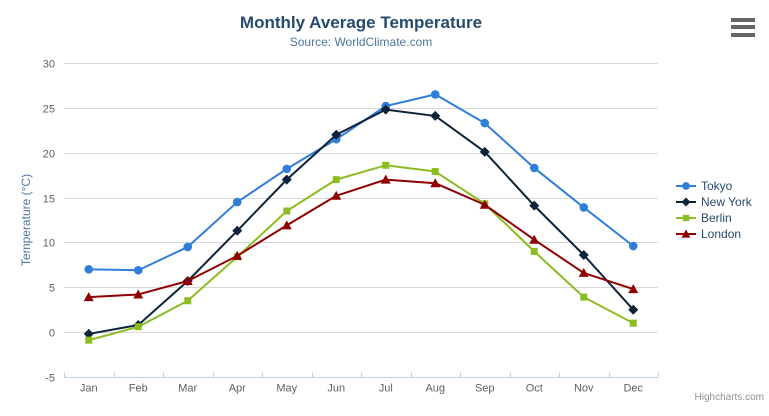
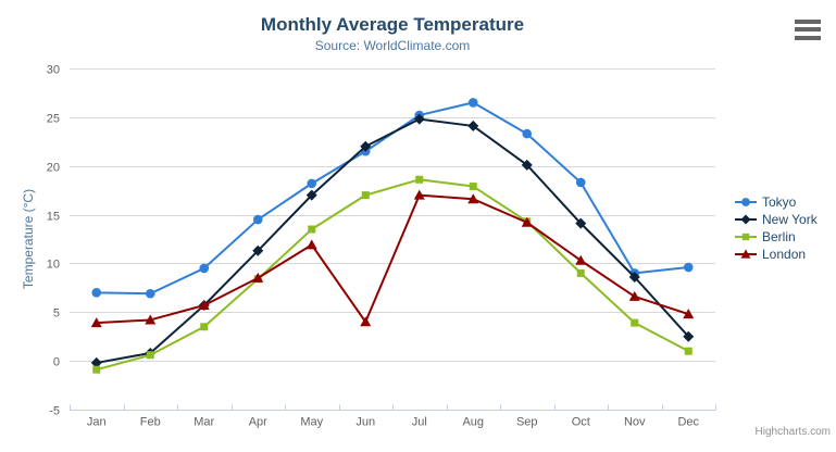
London/Jun: 15 -> 4
Tokyo/Nov: 14 -> 9
